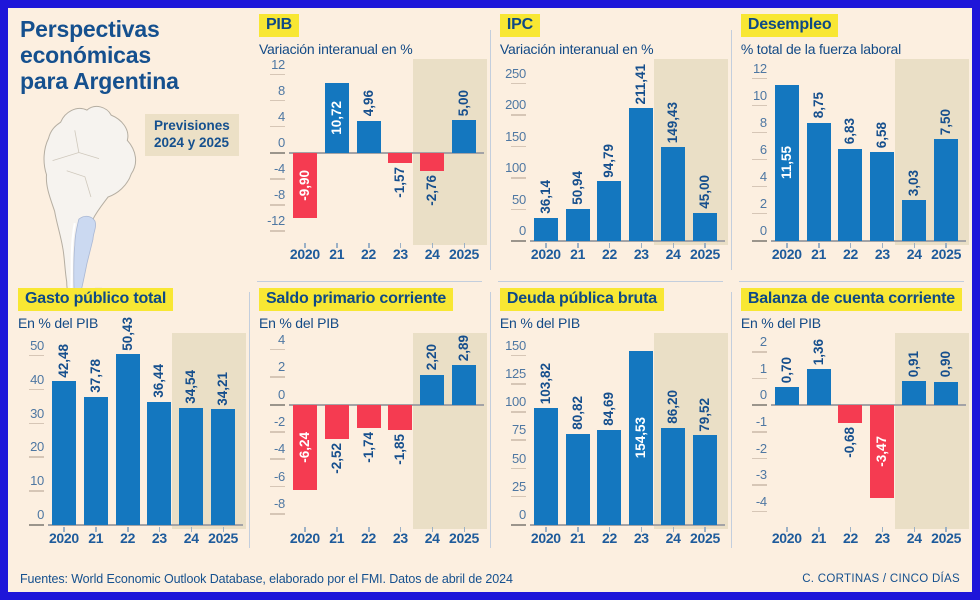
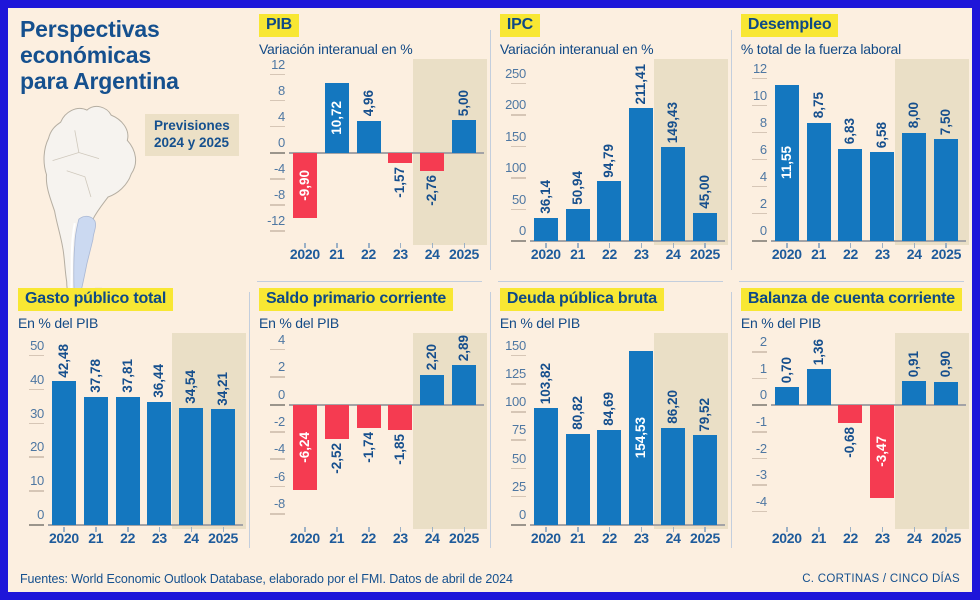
Desempleo/24: 3,03 -> 8,00
Gasto público total/22: 50,43 -> 37,81
